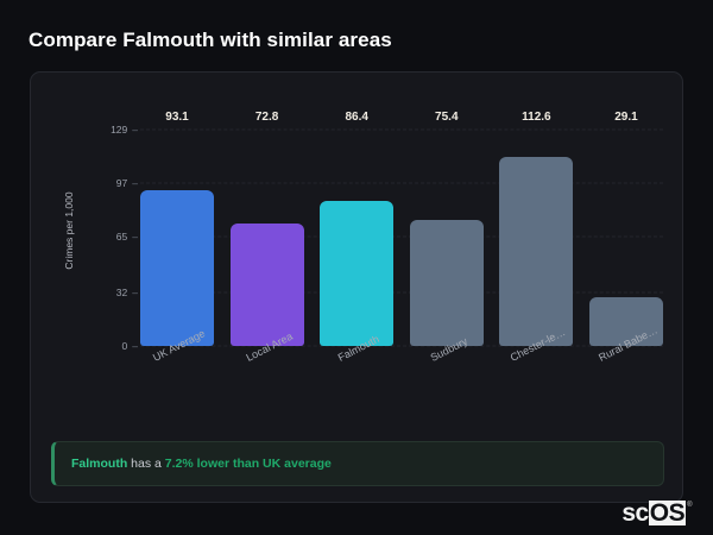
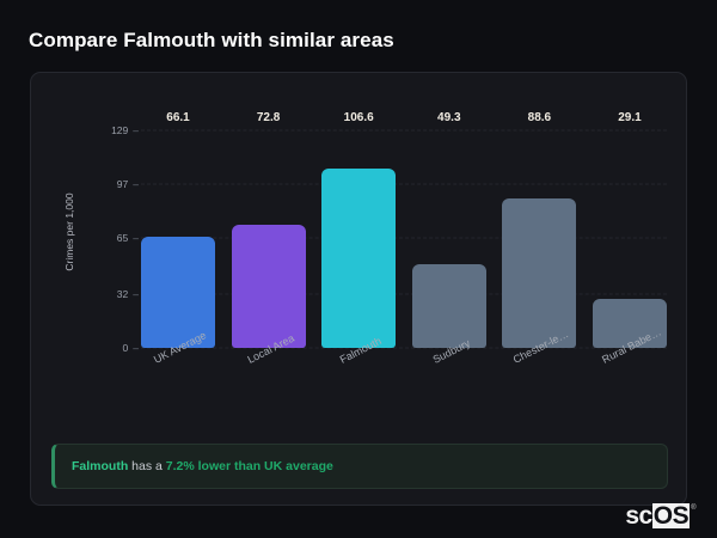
UK Average: 93.1 -> 66.1
Falmouth: 86.4 -> 106.6
Sudbury: 75.4 -> 49.3
Chester-le…: 112.6 -> 88.6
